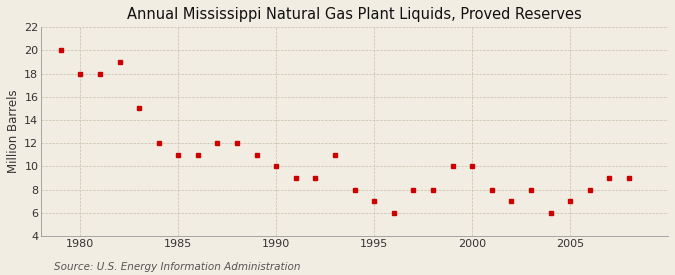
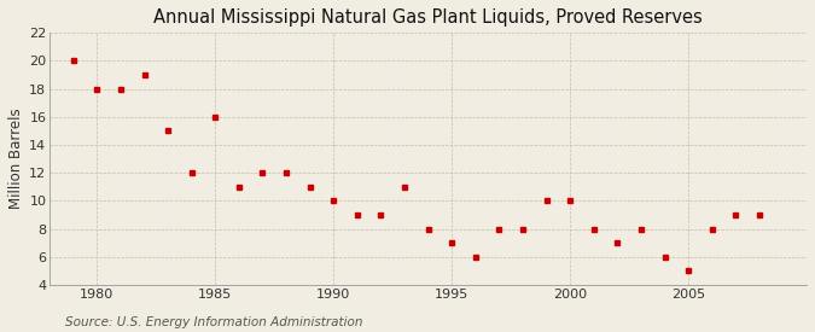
1985: 11 -> 16
2005: 7 -> 5
